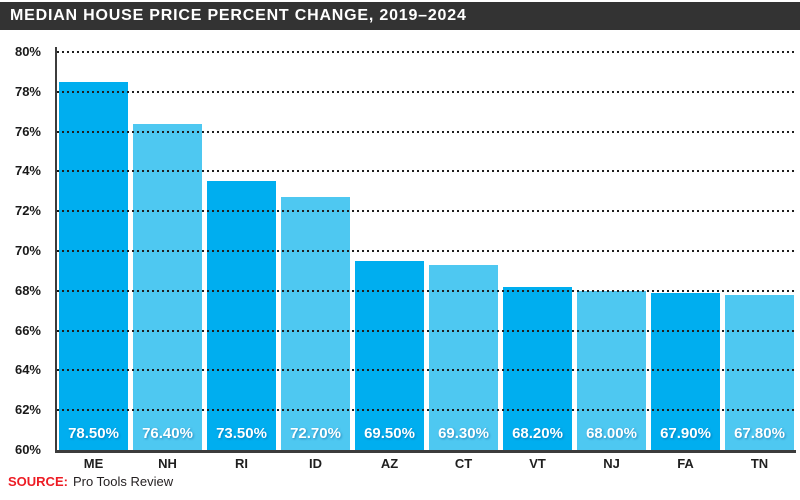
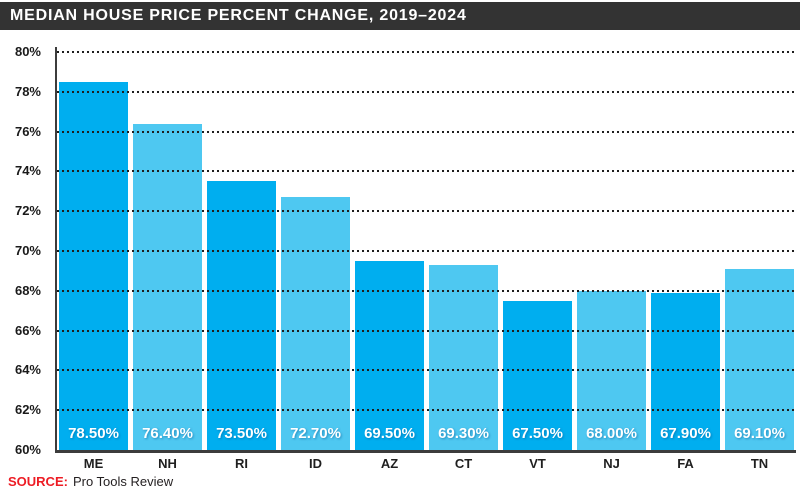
VT: 68.20% -> 67.50%
TN: 67.80% -> 69.10%
